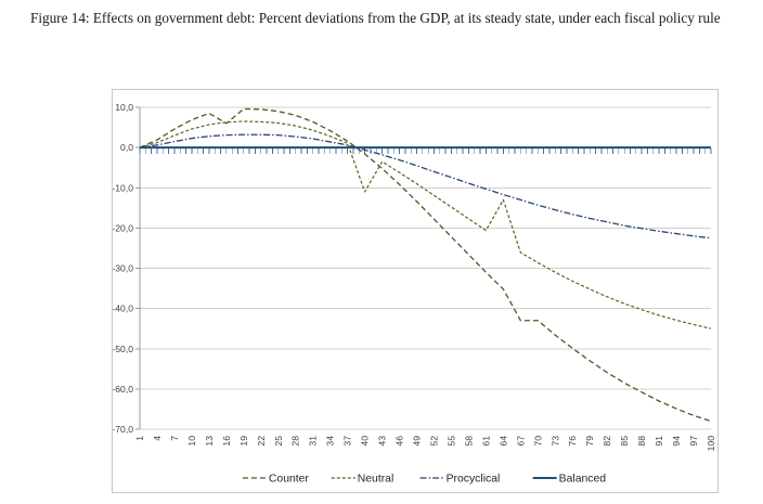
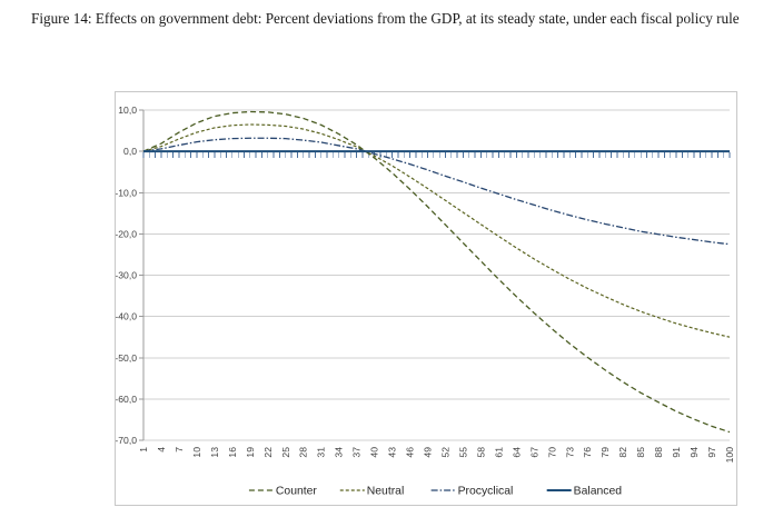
Counter/16: 6 -> 9
Neutral/40: -11 -> -1
Neutral/64: -13 -> -23
Counter/67: -43 -> -39
